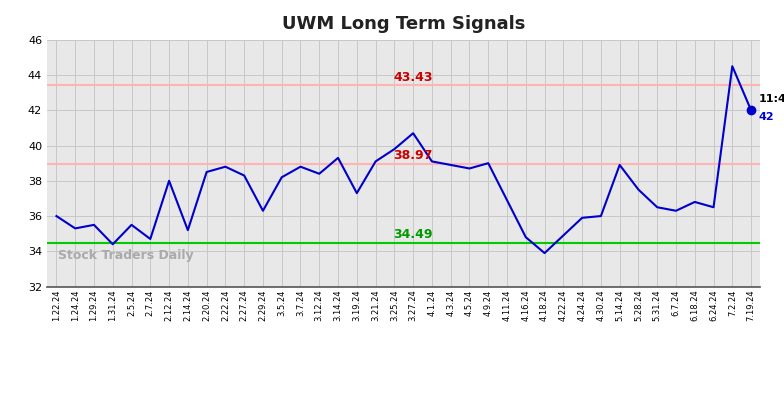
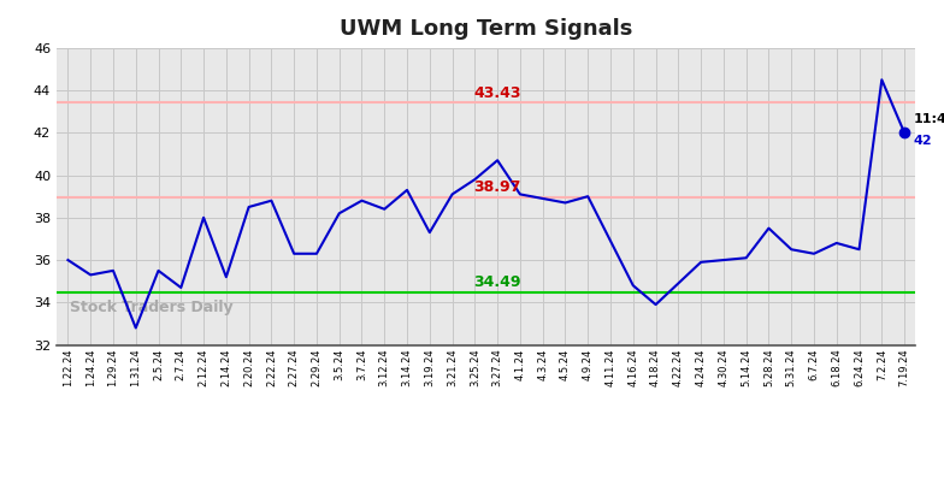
1.31.24: 34.4 -> 32.8
2.27.24: 38.3 -> 36.3
5.14.24: 38.9 -> 36.1
